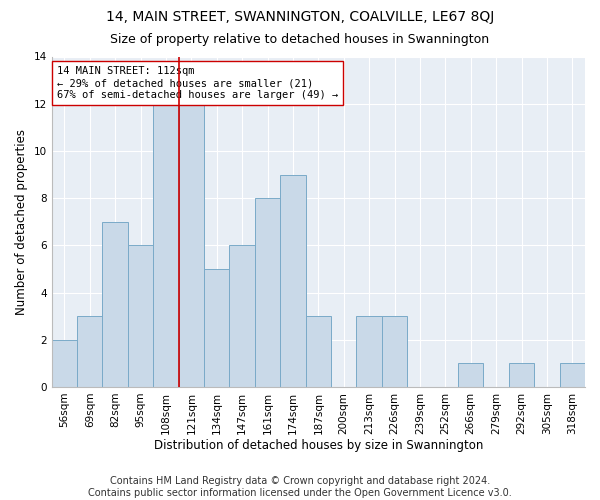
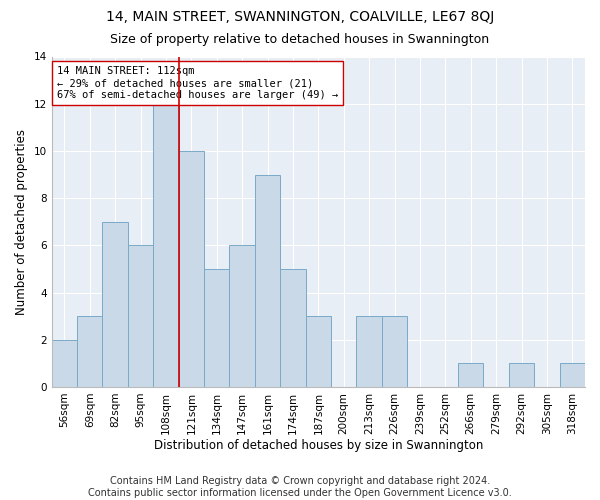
121sqm: 12 -> 10
161sqm: 8 -> 9
174sqm: 9 -> 5
